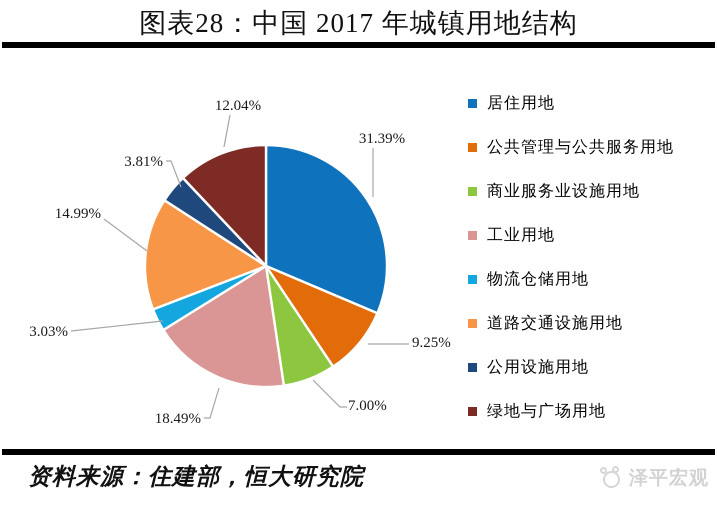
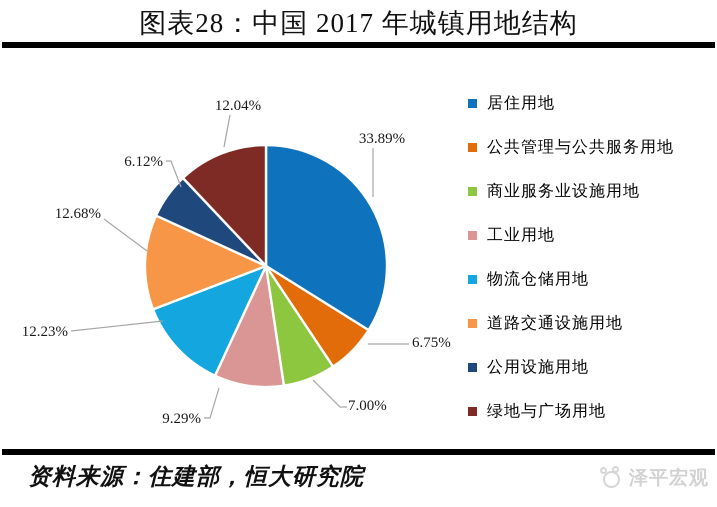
居住用地: 31.39% -> 33.89%
公共管理与公共服务用地: 9.25% -> 6.75%
工业用地: 18.49% -> 9.29%
物流仓储用地: 3.03% -> 12.23%
道路交通设施用地: 14.99% -> 12.68%
公用设施用地: 3.81% -> 6.12%
